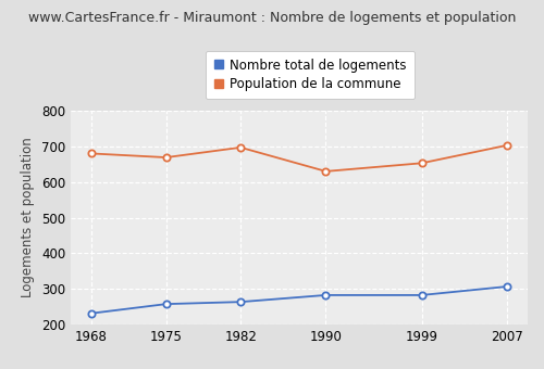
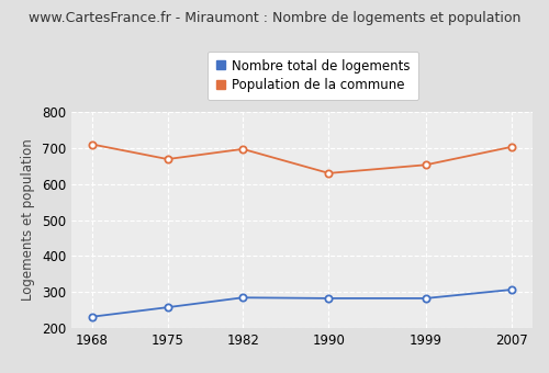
Population de la commune/1968: 680 -> 710
Nombre total de logements/1982: 264 -> 285
